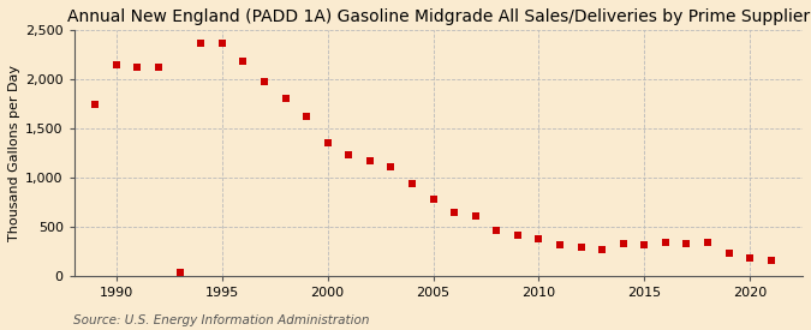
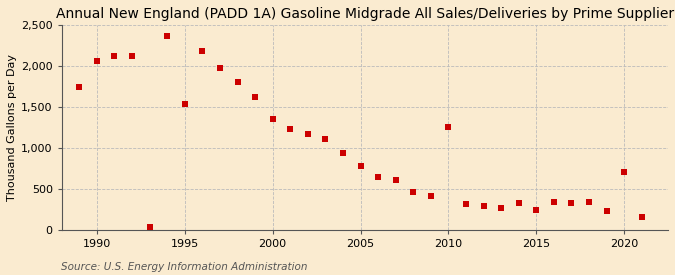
1990: 2,150 -> 2,060
1995: 2,360 -> 1,540
2010: 370 -> 1,260
2015: 320 -> 240
2020: 180 -> 700
